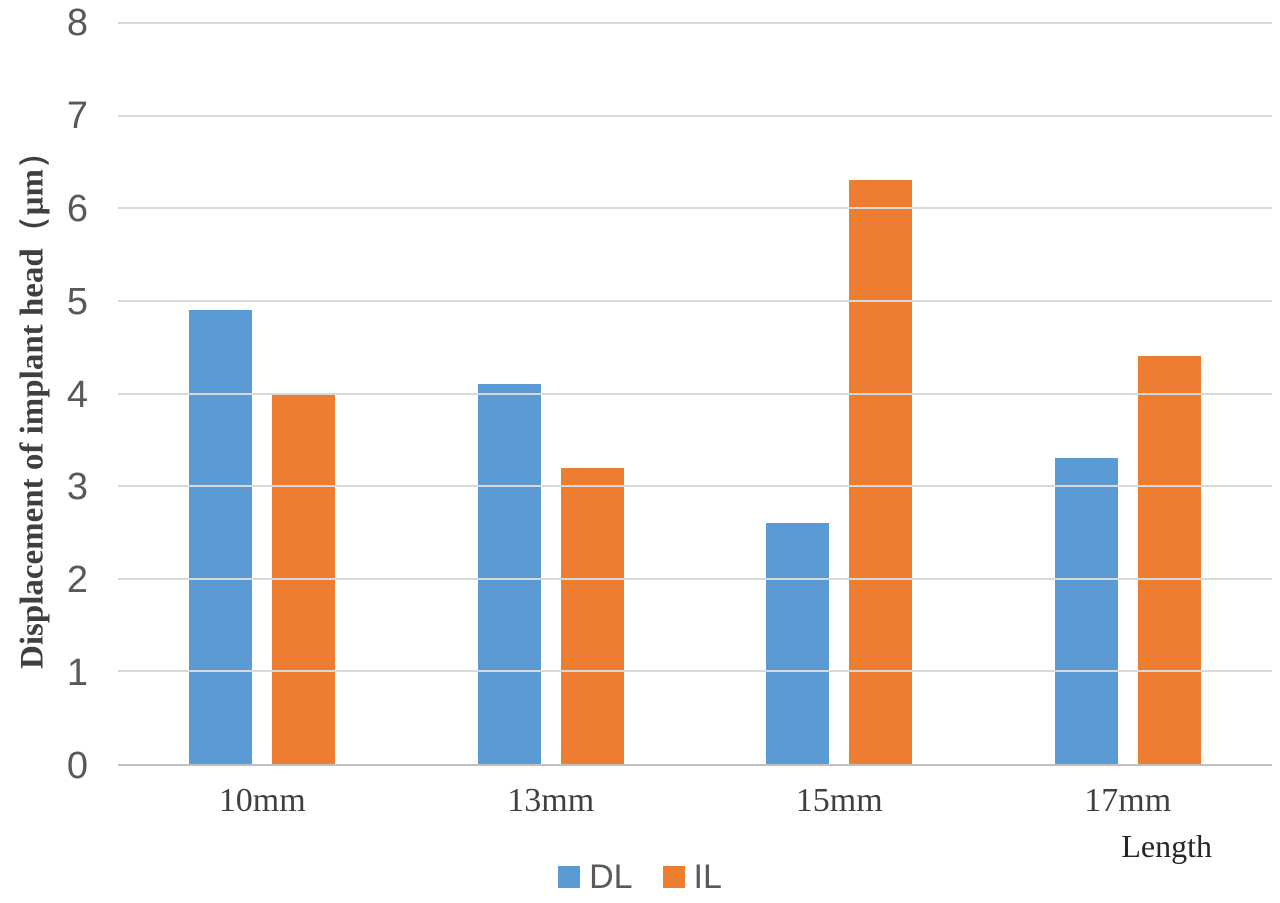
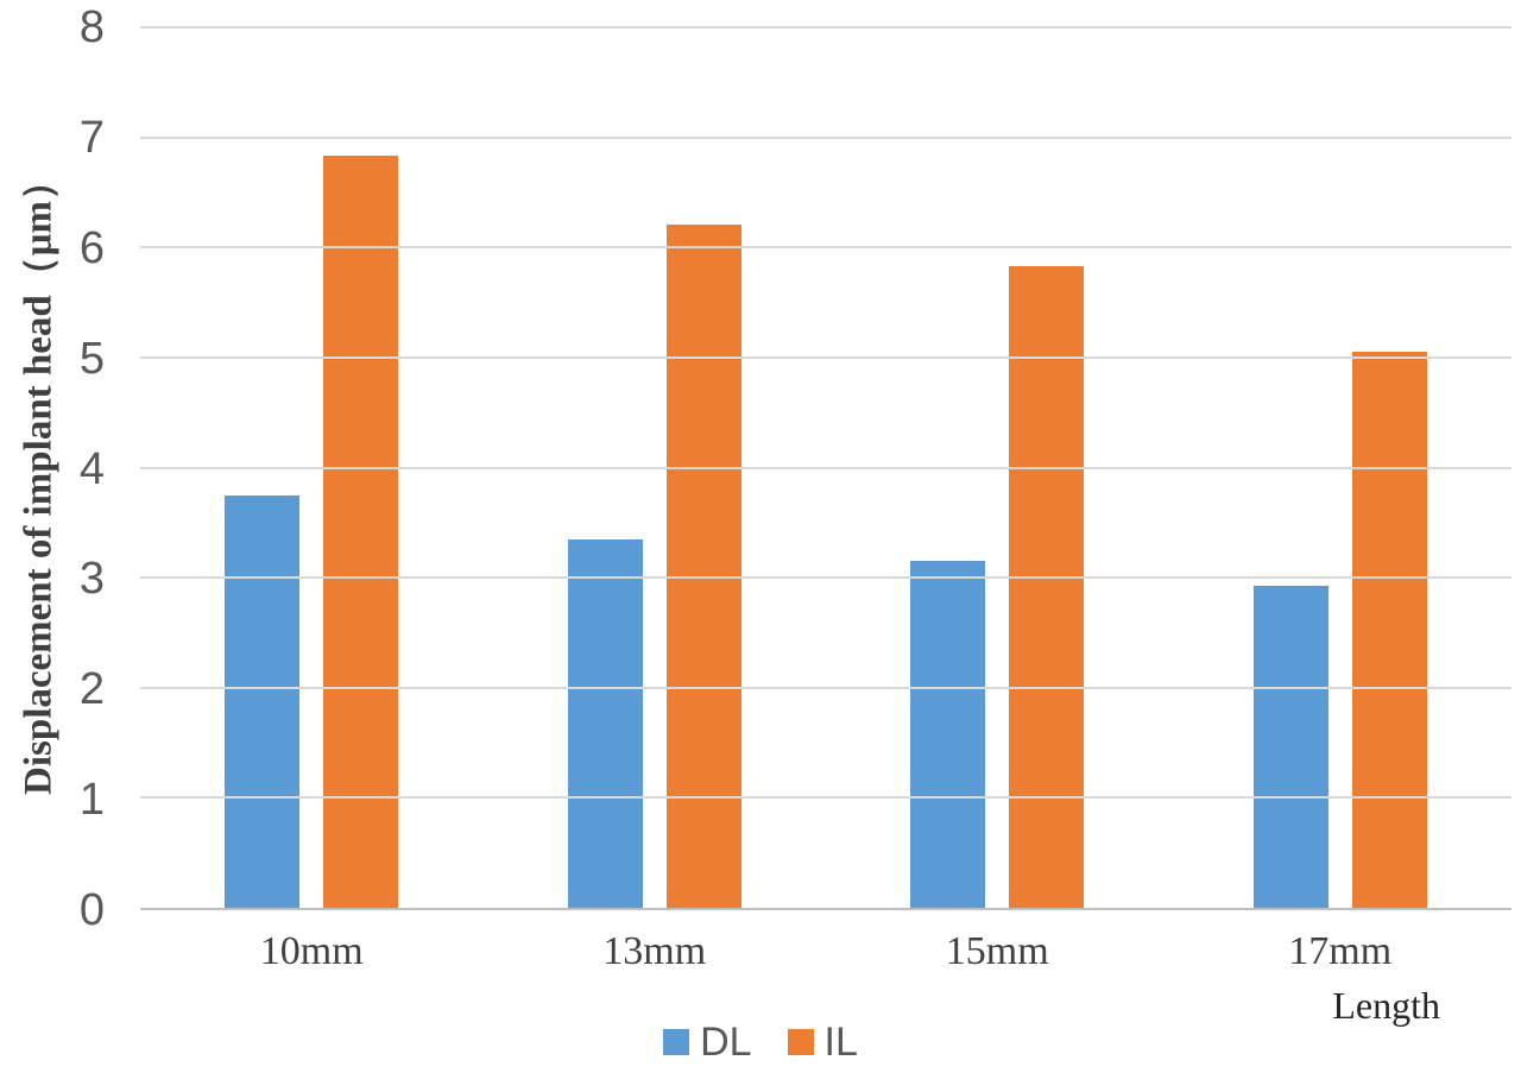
DL/10mm: 4.9 -> 3.8
IL/10mm: 4.0 -> 6.8
DL/13mm: 4.1 -> 3.4
IL/13mm: 3.2 -> 6.2
DL/15mm: 2.6 -> 3.1
IL/15mm: 6.3 -> 5.8
DL/17mm: 3.3 -> 2.9
IL/17mm: 4.4 -> 5.0
